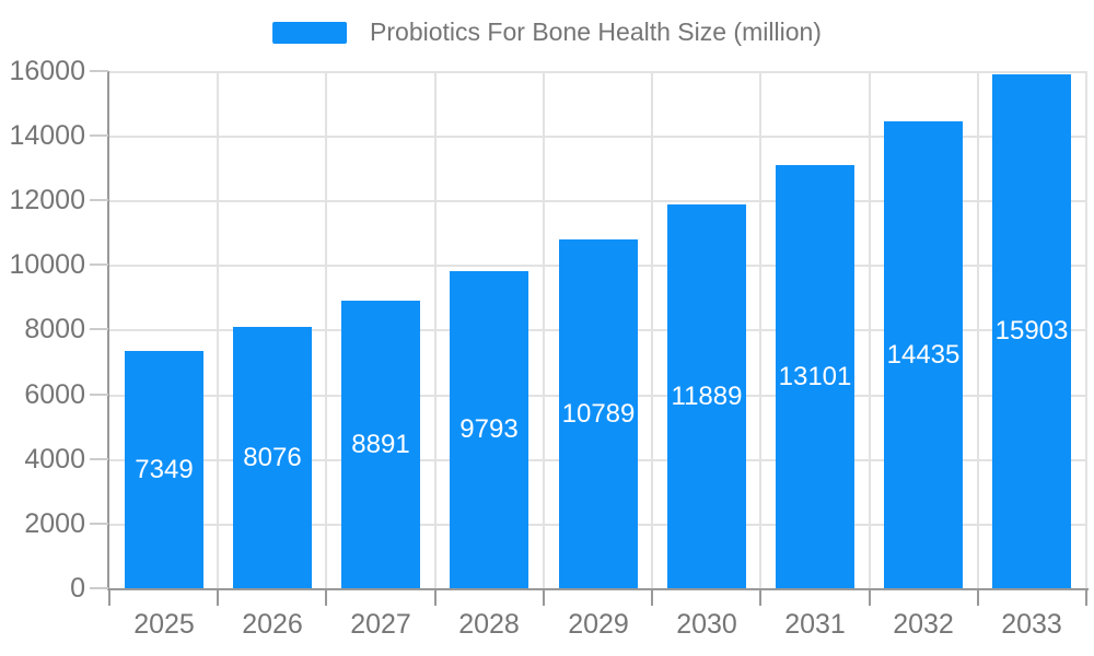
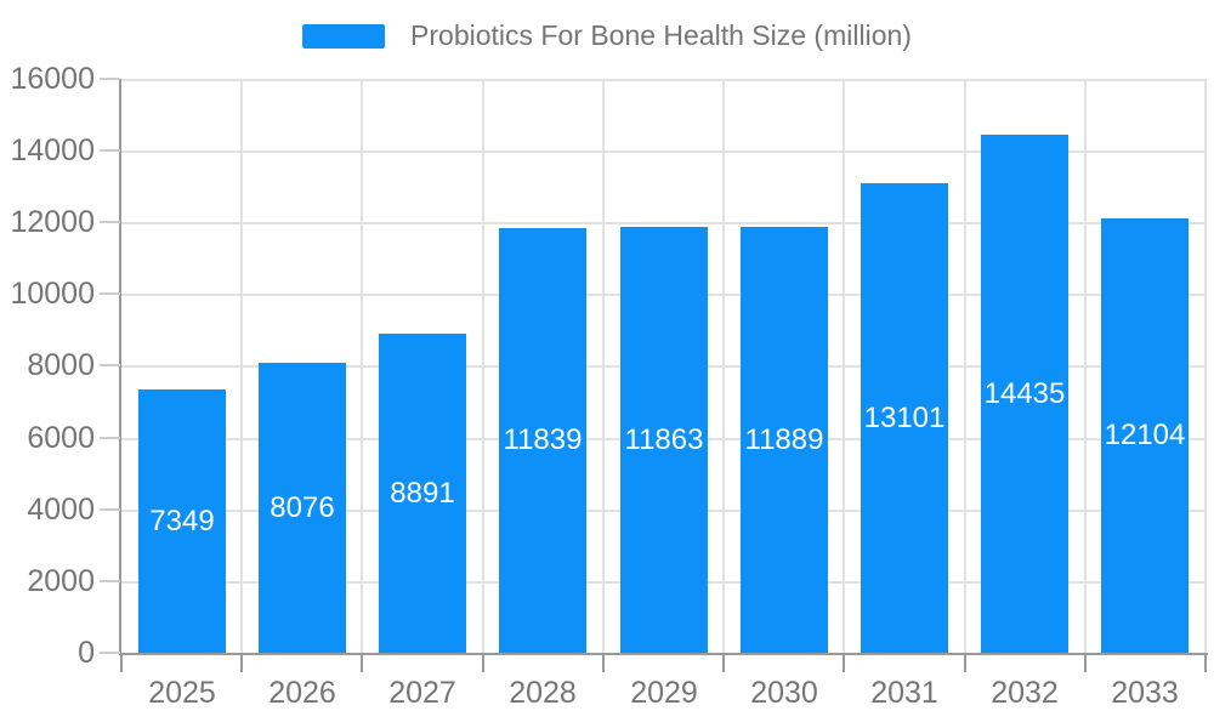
2028: 9793 -> 11839
2029: 10789 -> 11863
2033: 15903 -> 12104
